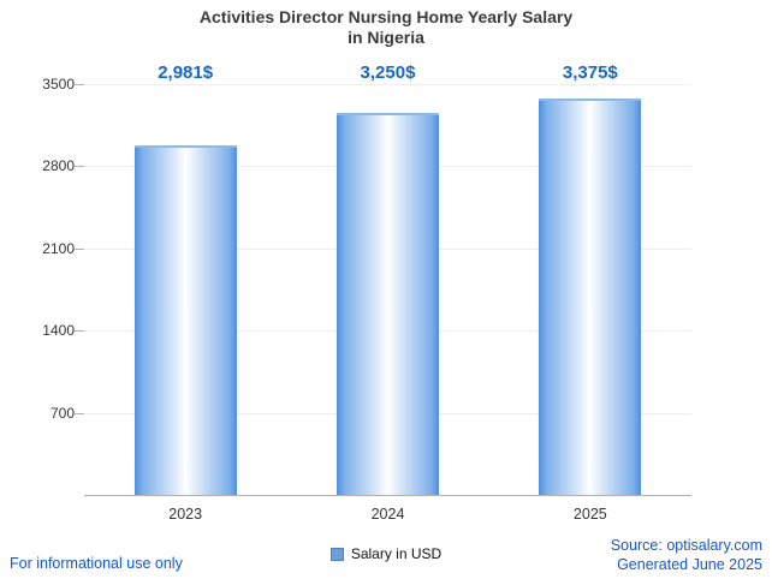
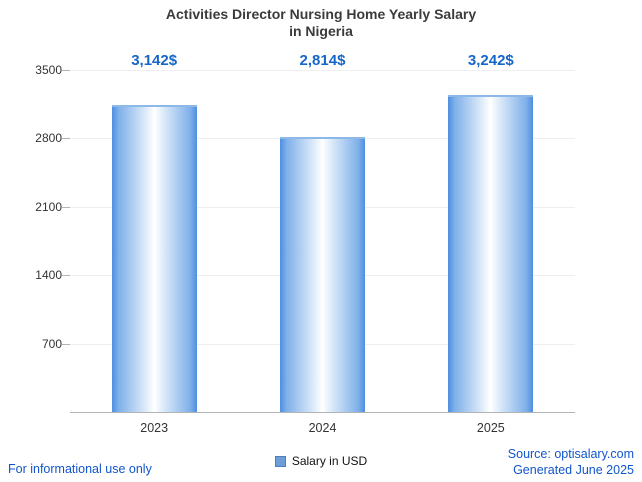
2023: 2,981 -> 3,142
2024: 3,250 -> 2,814
2025: 3,375 -> 3,242
